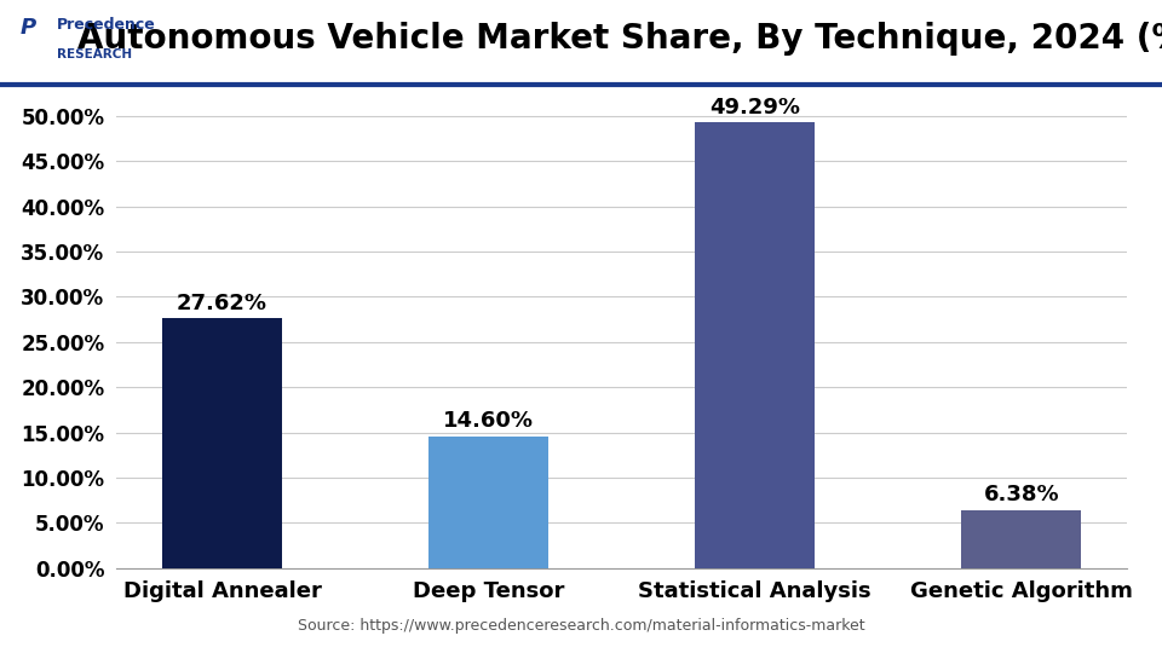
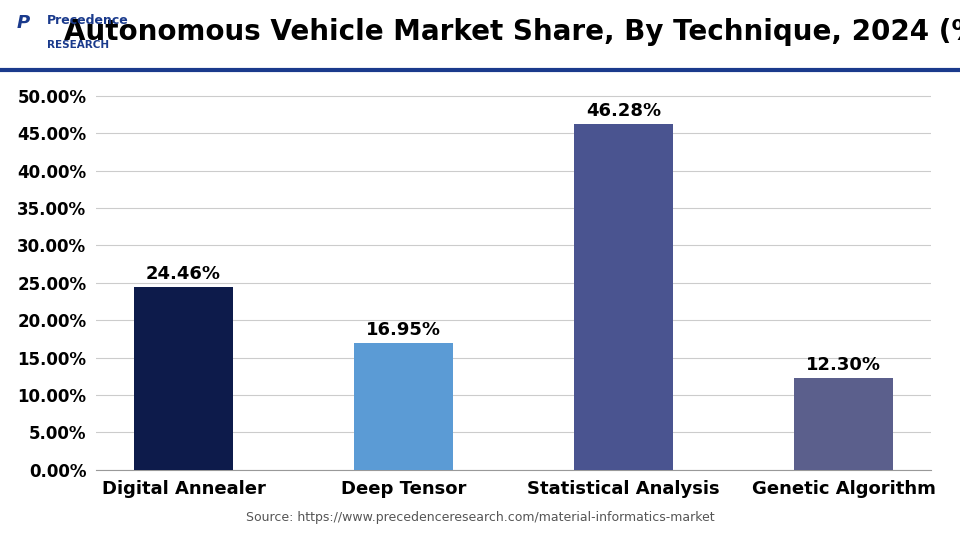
Digital Annealer: 27.62% -> 24.46%
Deep Tensor: 14.60% -> 16.95%
Statistical Analysis: 49.29% -> 46.28%
Genetic Algorithm: 6.38% -> 12.30%
